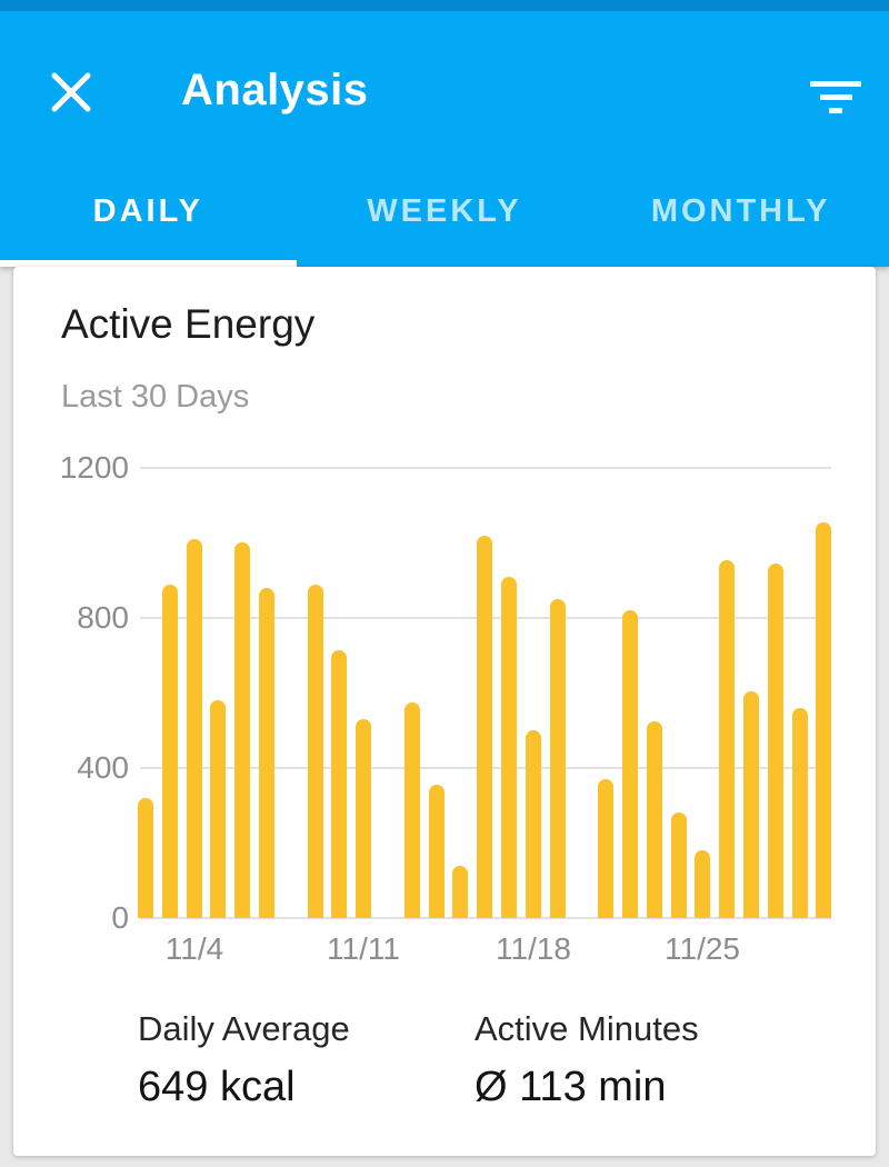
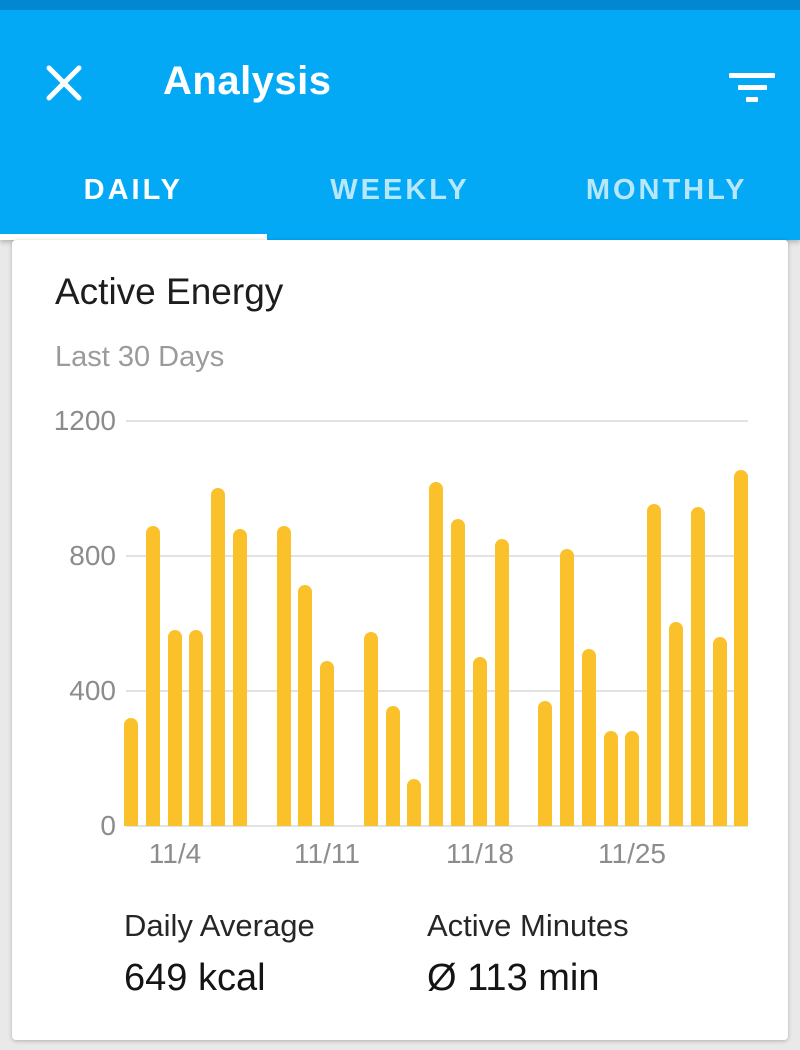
11/4: 1010 -> 580
11/11: 530 -> 490
11/25: 180 -> 280
